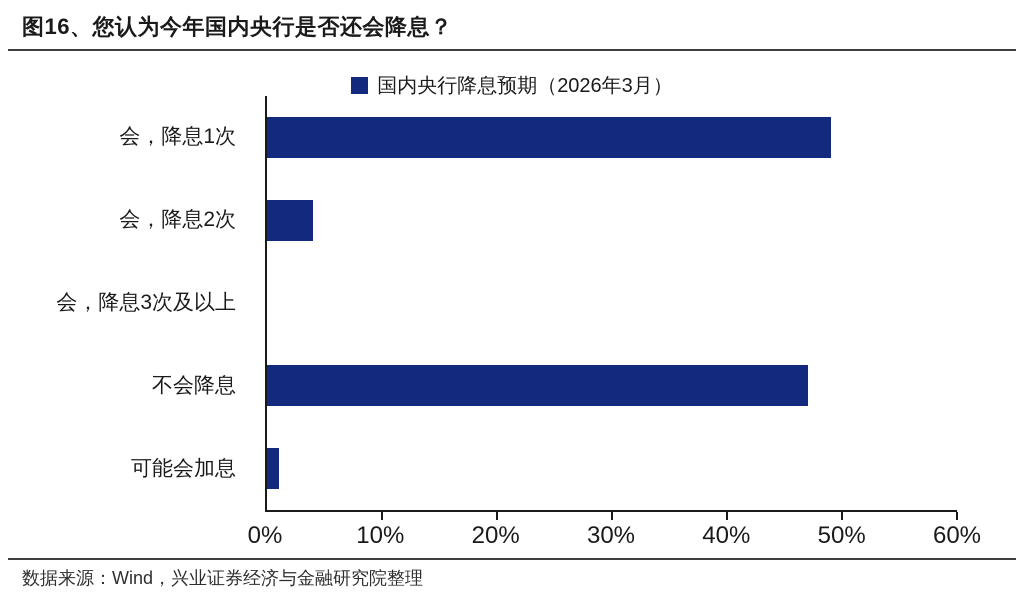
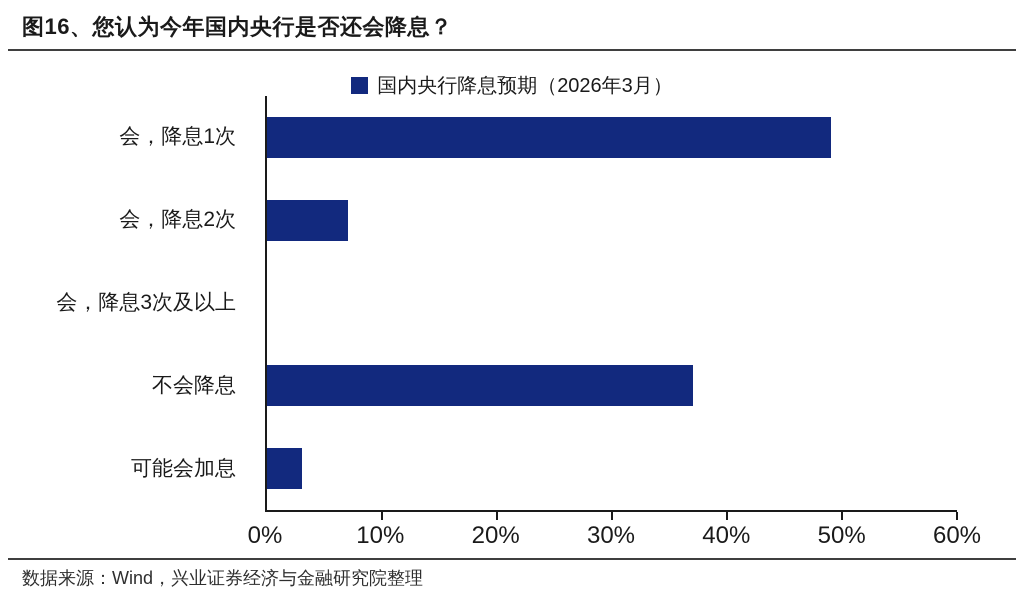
会，降息2次: 4% -> 7%
不会降息: 47% -> 37%
可能会加息: 1% -> 3%
